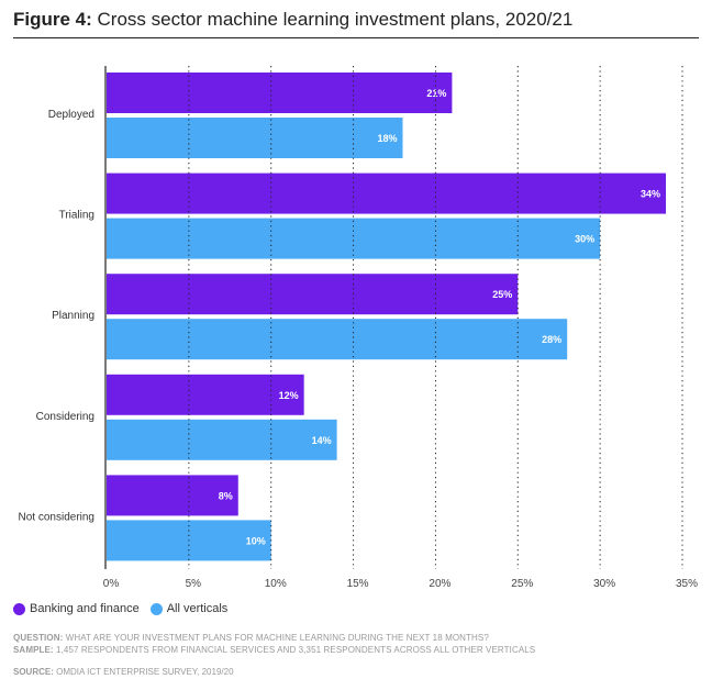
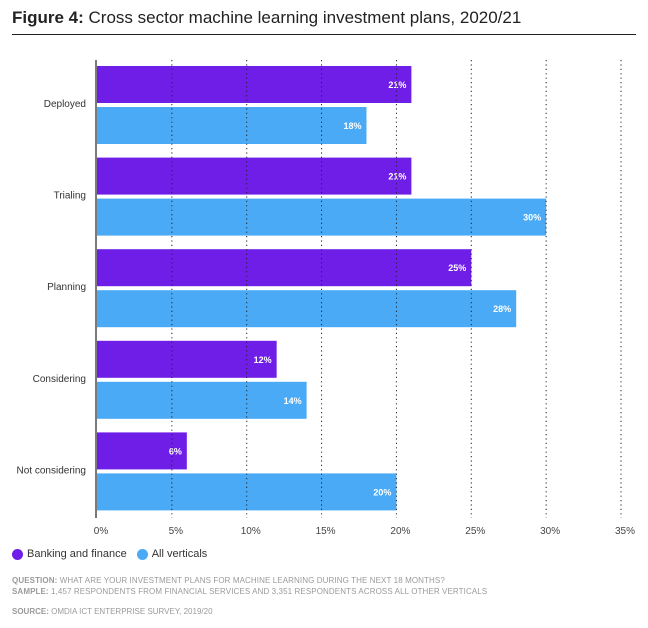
Banking and finance/Trialing: 34% -> 21%
Banking and finance/Not considering: 8% -> 6%
All verticals/Not considering: 10% -> 20%
